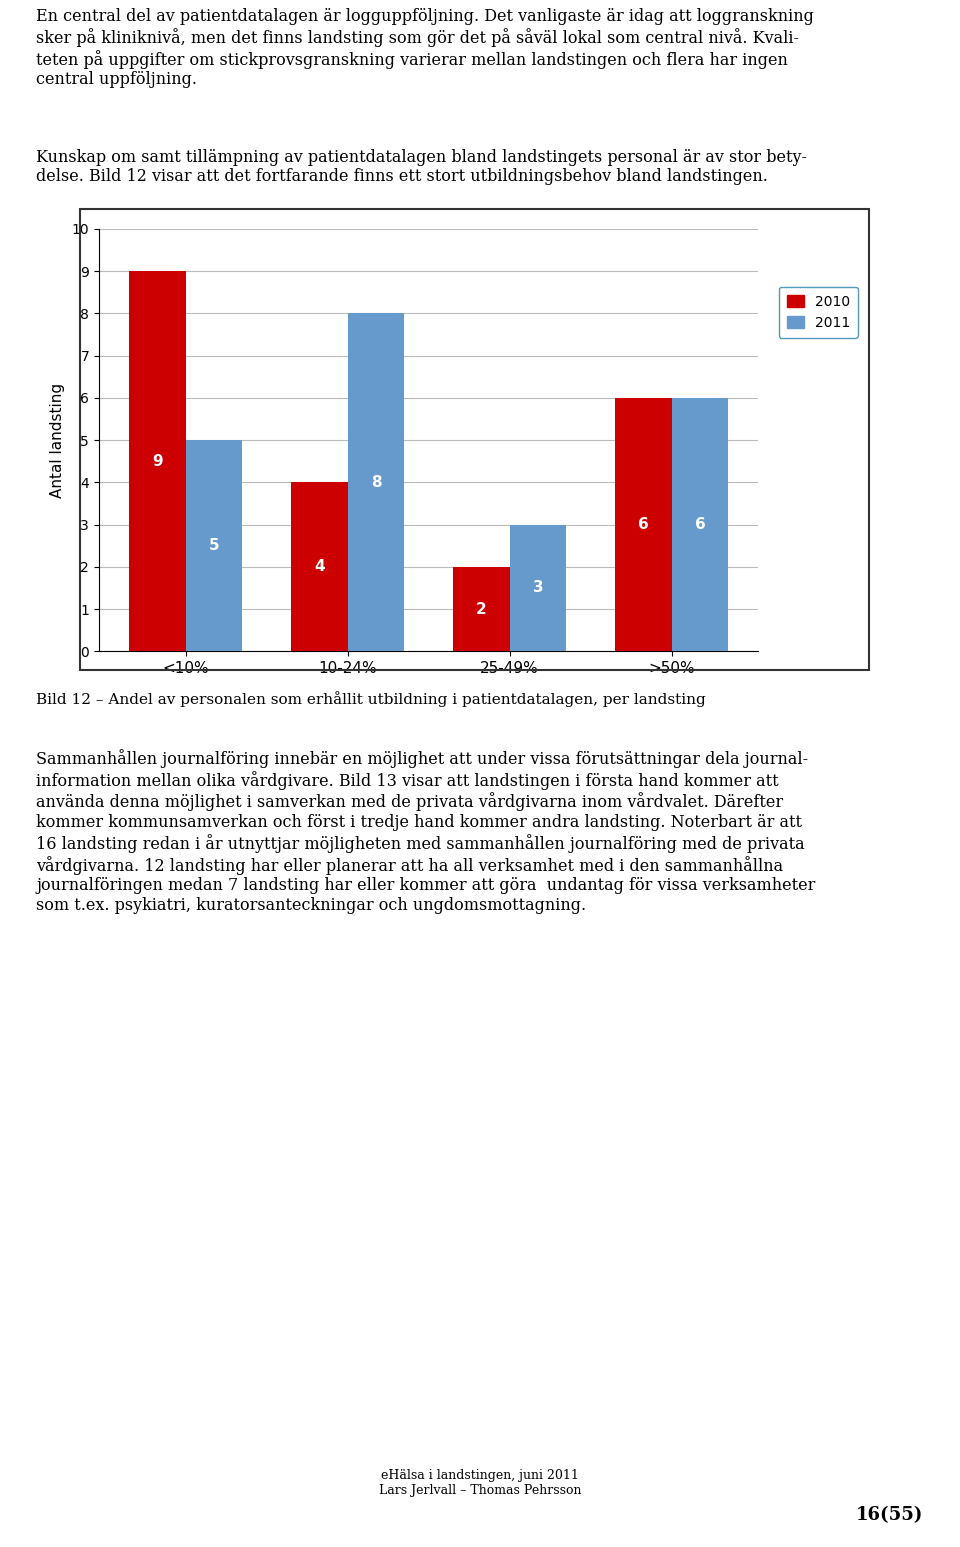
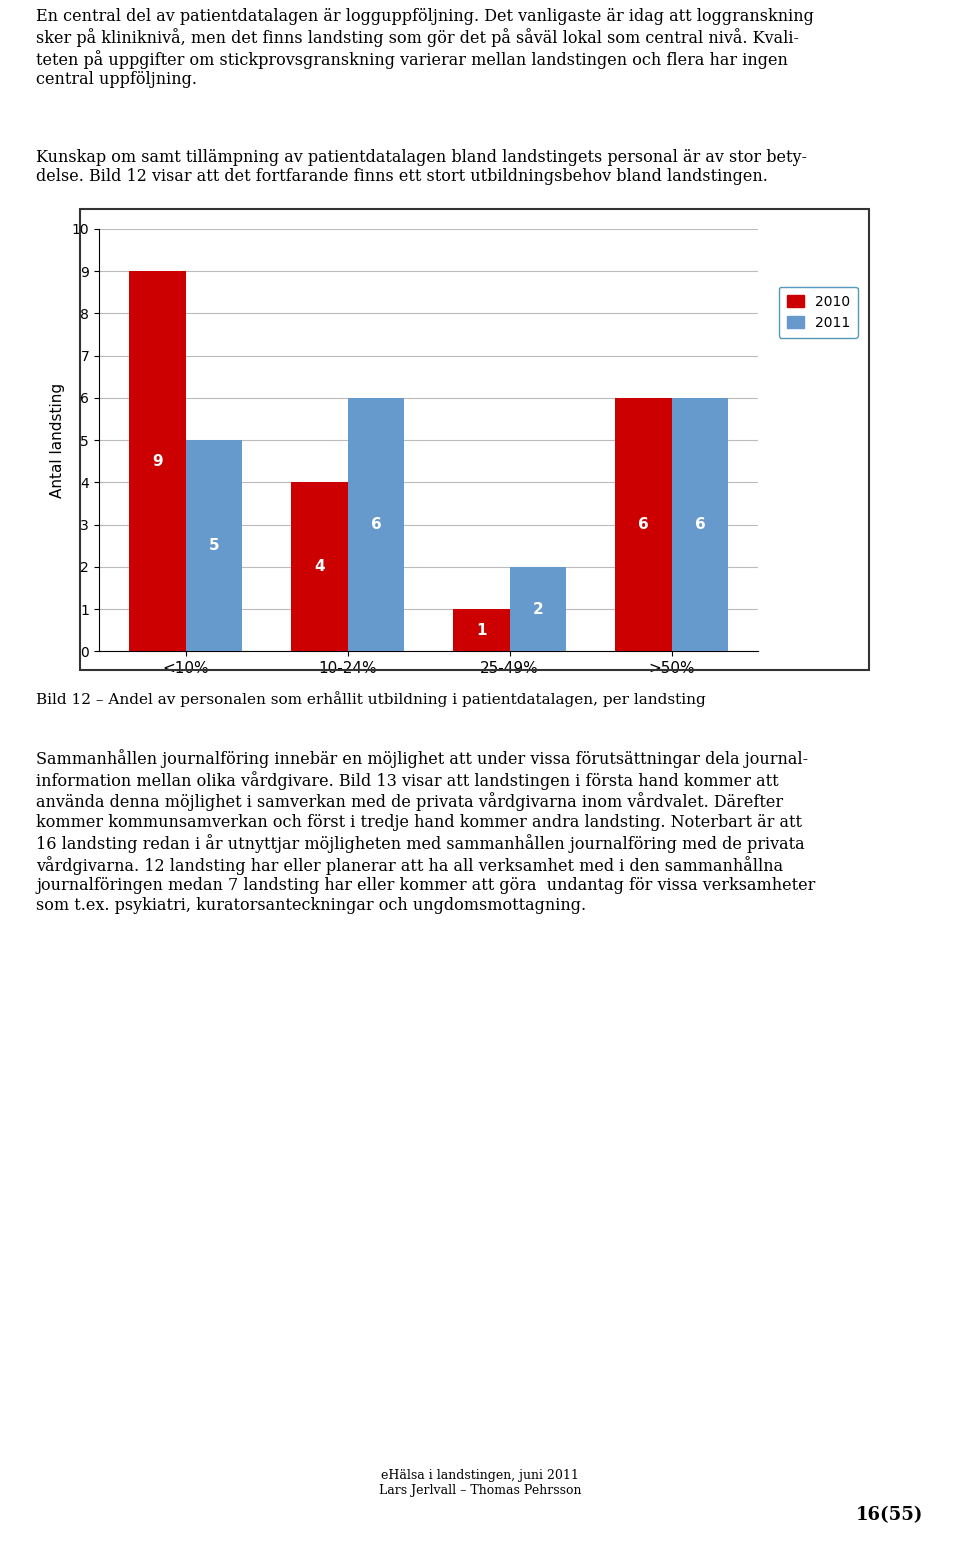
2011/10-24%: 8 -> 6
2010/25-49%: 2 -> 1
2011/25-49%: 3 -> 2
